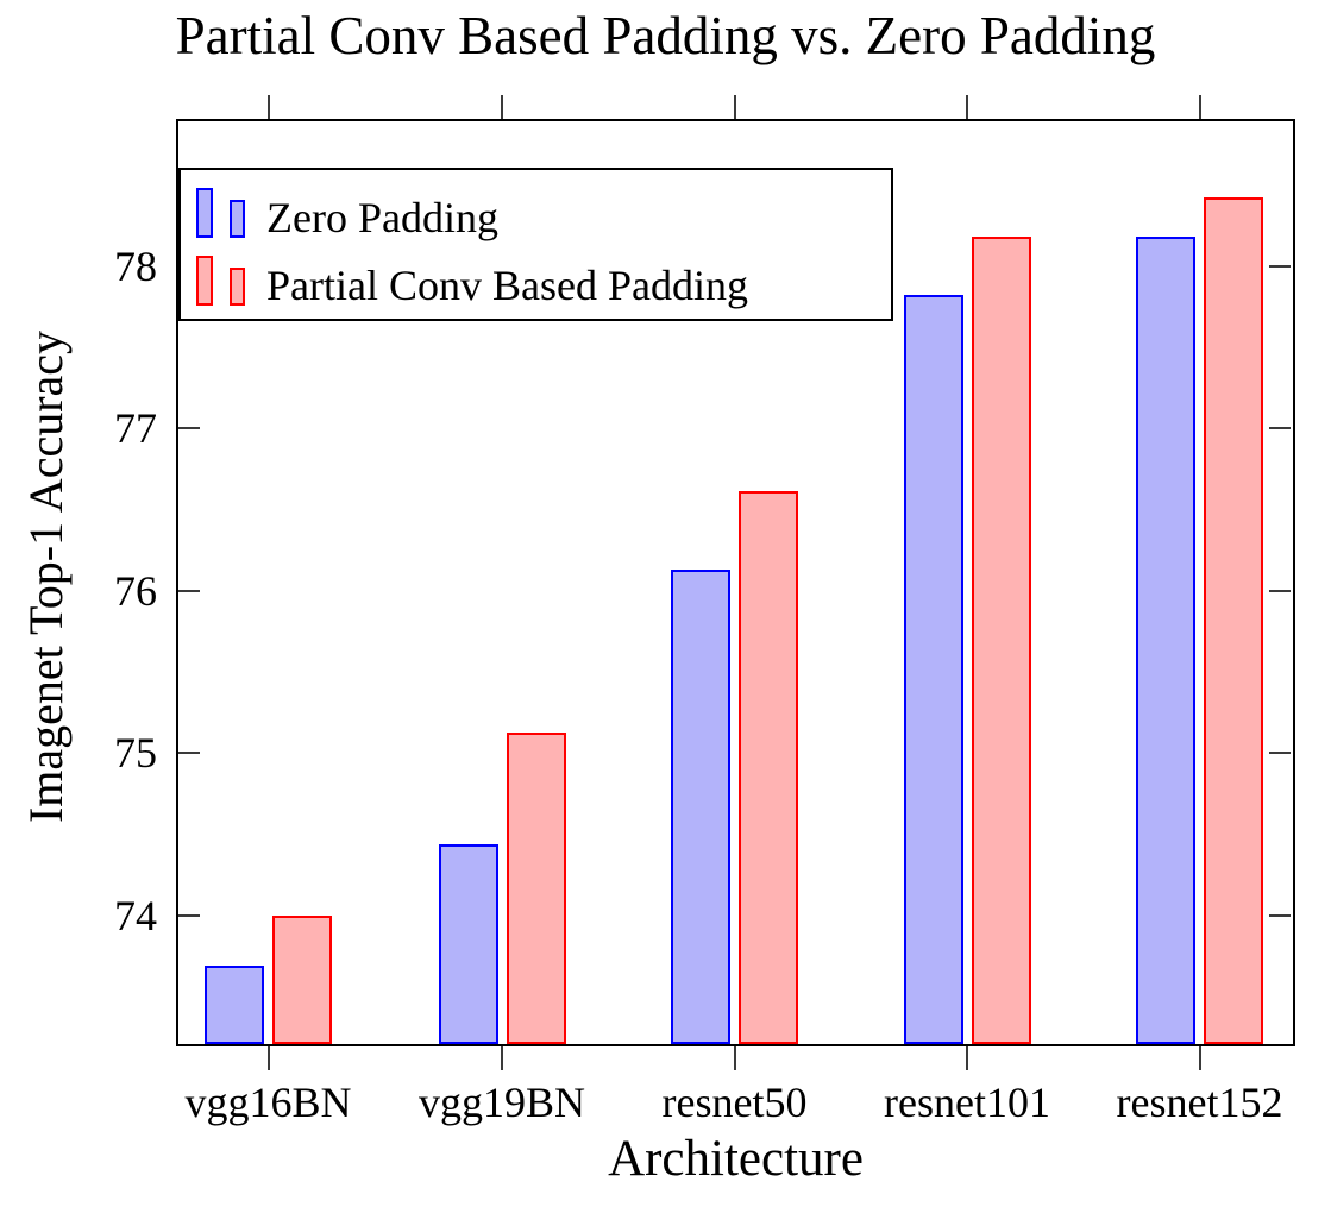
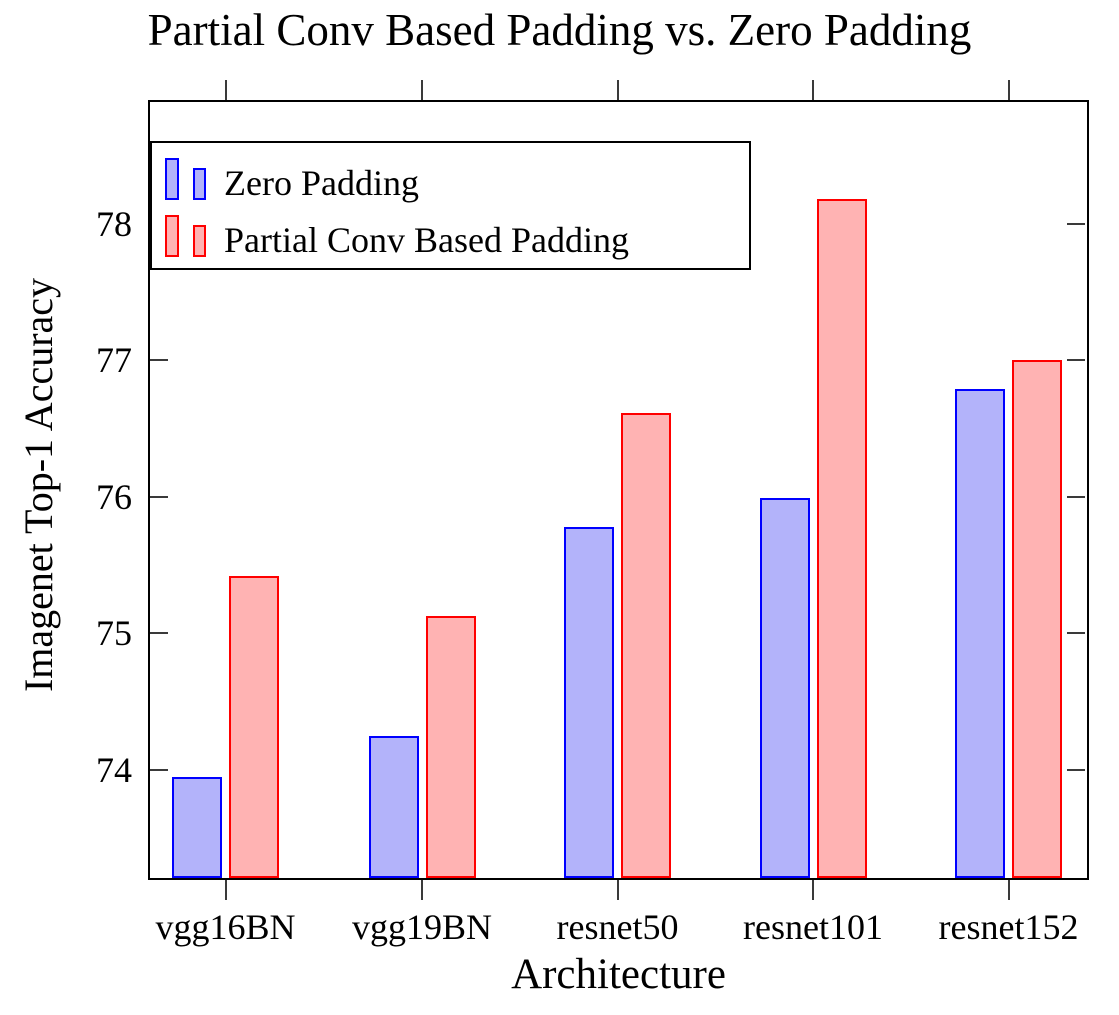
Zero Padding/vgg16BN: 73.69 -> 73.95
Partial Conv Based Padding/vgg16BN: 74.00 -> 75.42
Zero Padding/vgg19BN: 74.44 -> 74.25
Zero Padding/resnet50: 76.13 -> 75.78
Zero Padding/resnet101: 77.82 -> 75.99
Zero Padding/resnet152: 78.18 -> 76.79
Partial Conv Based Padding/resnet152: 78.42 -> 77.00
